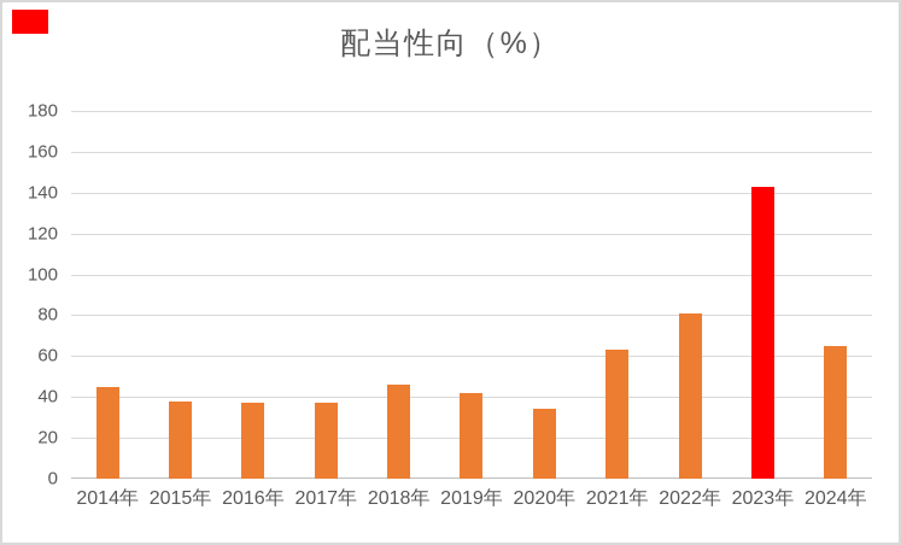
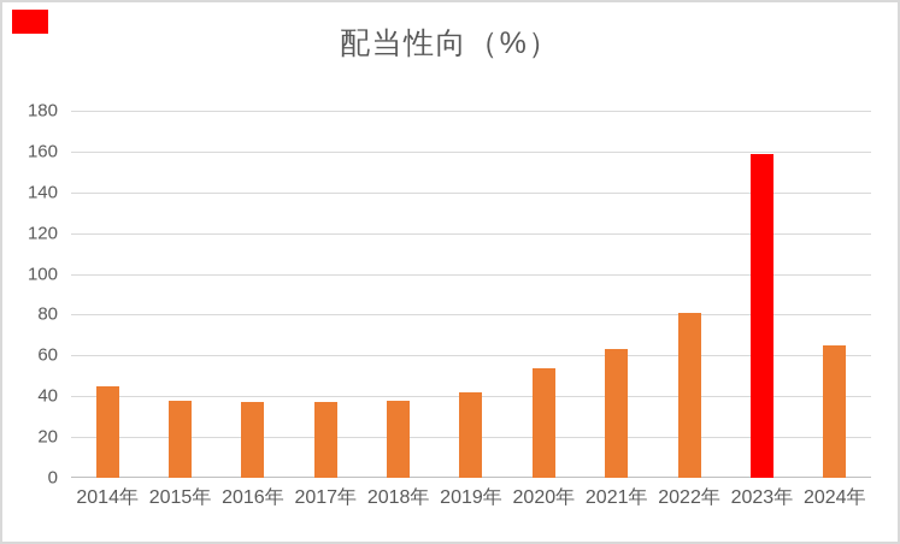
2018年: 46 -> 38
2020年: 34 -> 54
2023年: 143 -> 159
